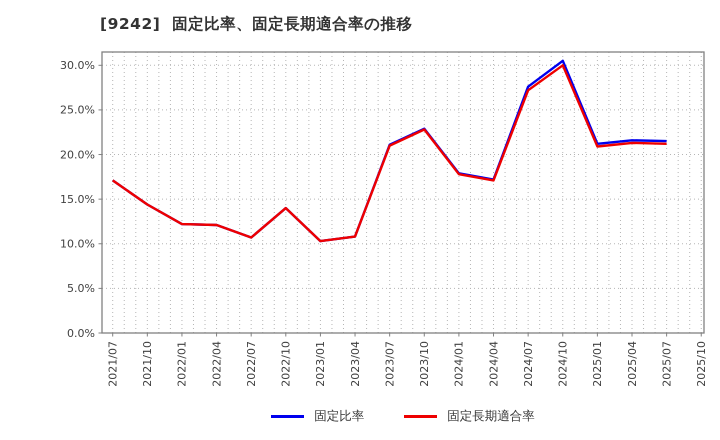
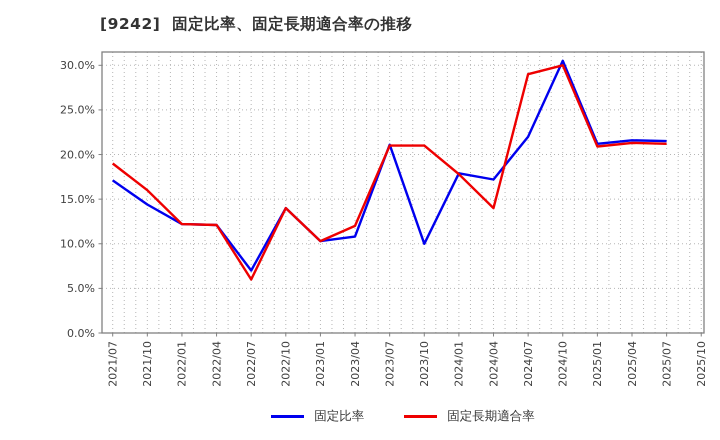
固定長期適合率/2021/07: 17% -> 19%
固定長期適合率/2021/10: 14% -> 16%
固定比率/2022/07: 11% -> 7%
固定長期適合率/2022/07: 11% -> 6%
固定長期適合率/2023/04: 11% -> 12%
固定比率/2023/10: 23% -> 10%
固定長期適合率/2023/10: 23% -> 21%
固定長期適合率/2024/04: 17% -> 14%
固定比率/2024/07: 28% -> 22%
固定長期適合率/2024/07: 27% -> 29%
